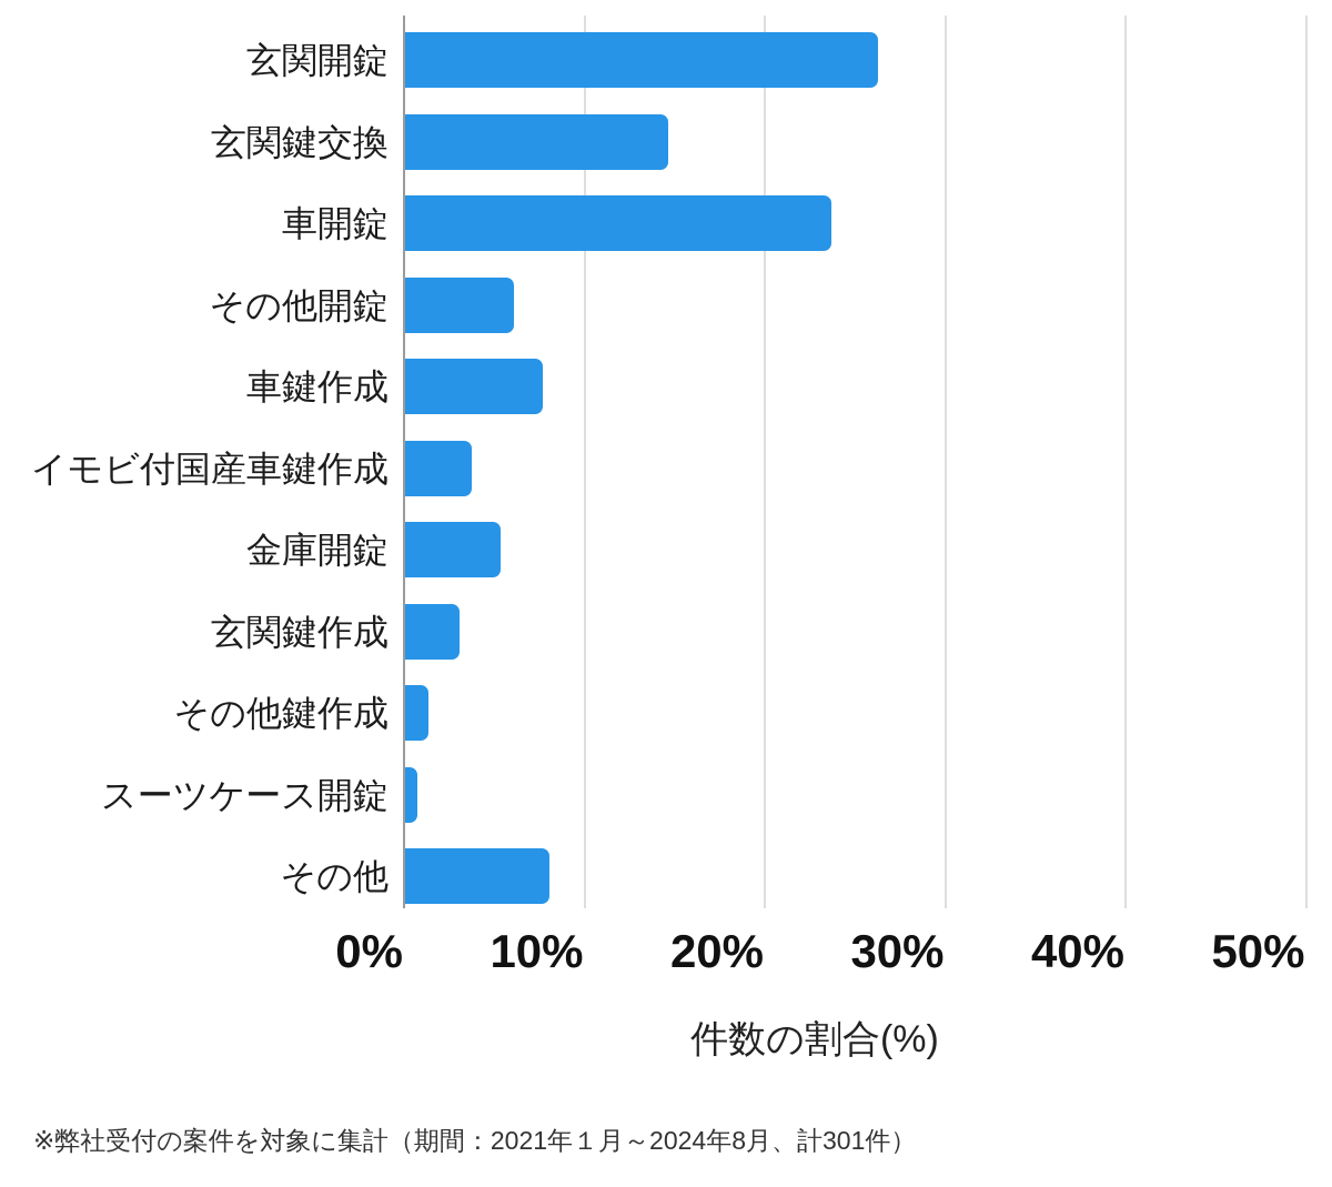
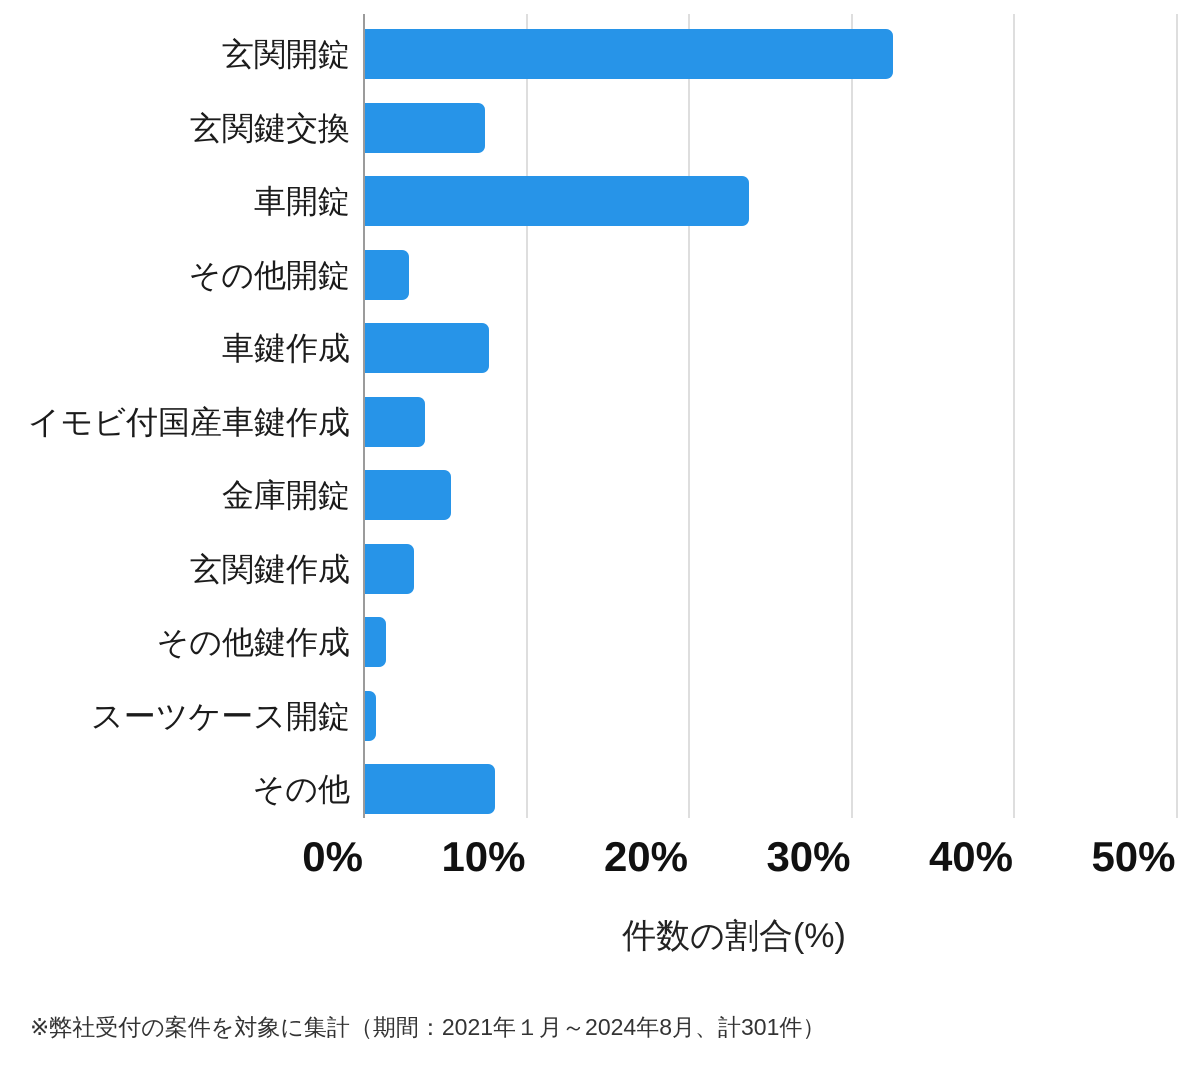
玄関開錠: 26.2% -> 32.5%
玄関鍵交換: 14.6% -> 7.4%
その他開錠: 6.0% -> 2.7%
